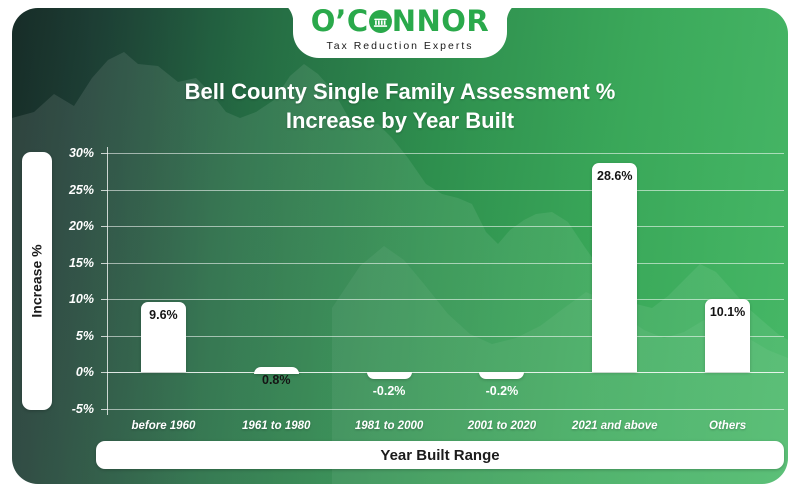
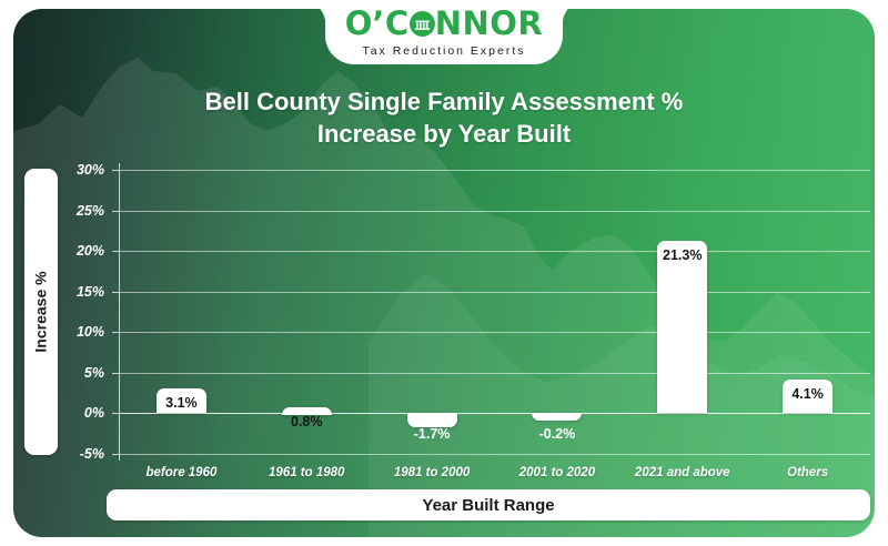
before 1960: 9.6% -> 3.1%
1981 to 2000: -0.2% -> -1.7%
2021 and above: 28.6% -> 21.3%
Others: 10.1% -> 4.1%
